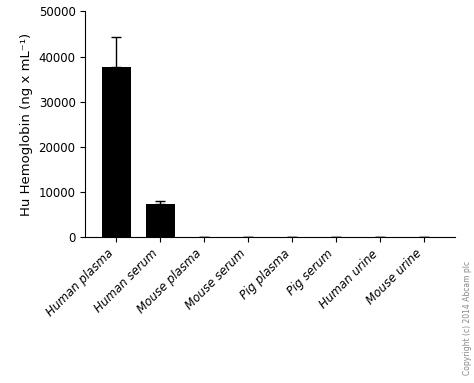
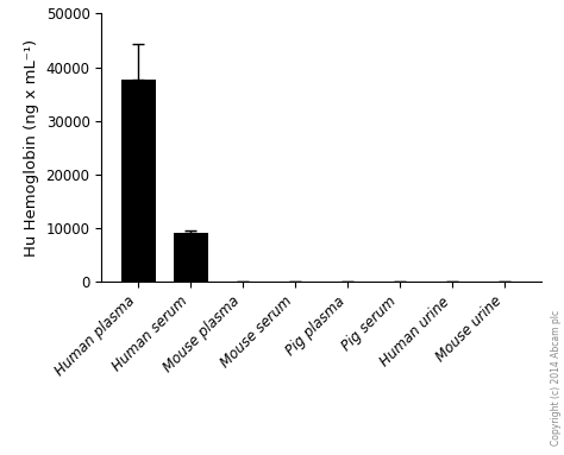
Human serum: 7500 -> 9200
